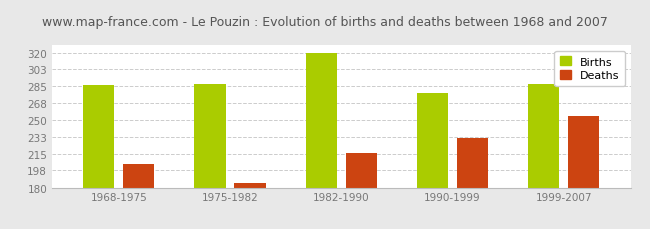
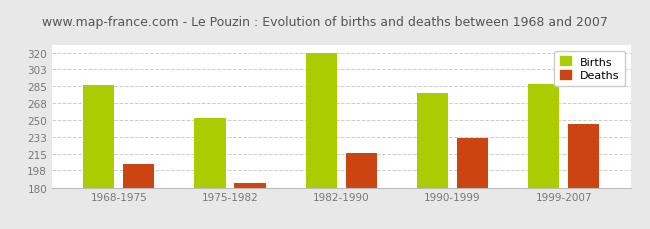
Births/1975-1982: 288 -> 252
Deaths/1999-2007: 254 -> 246
